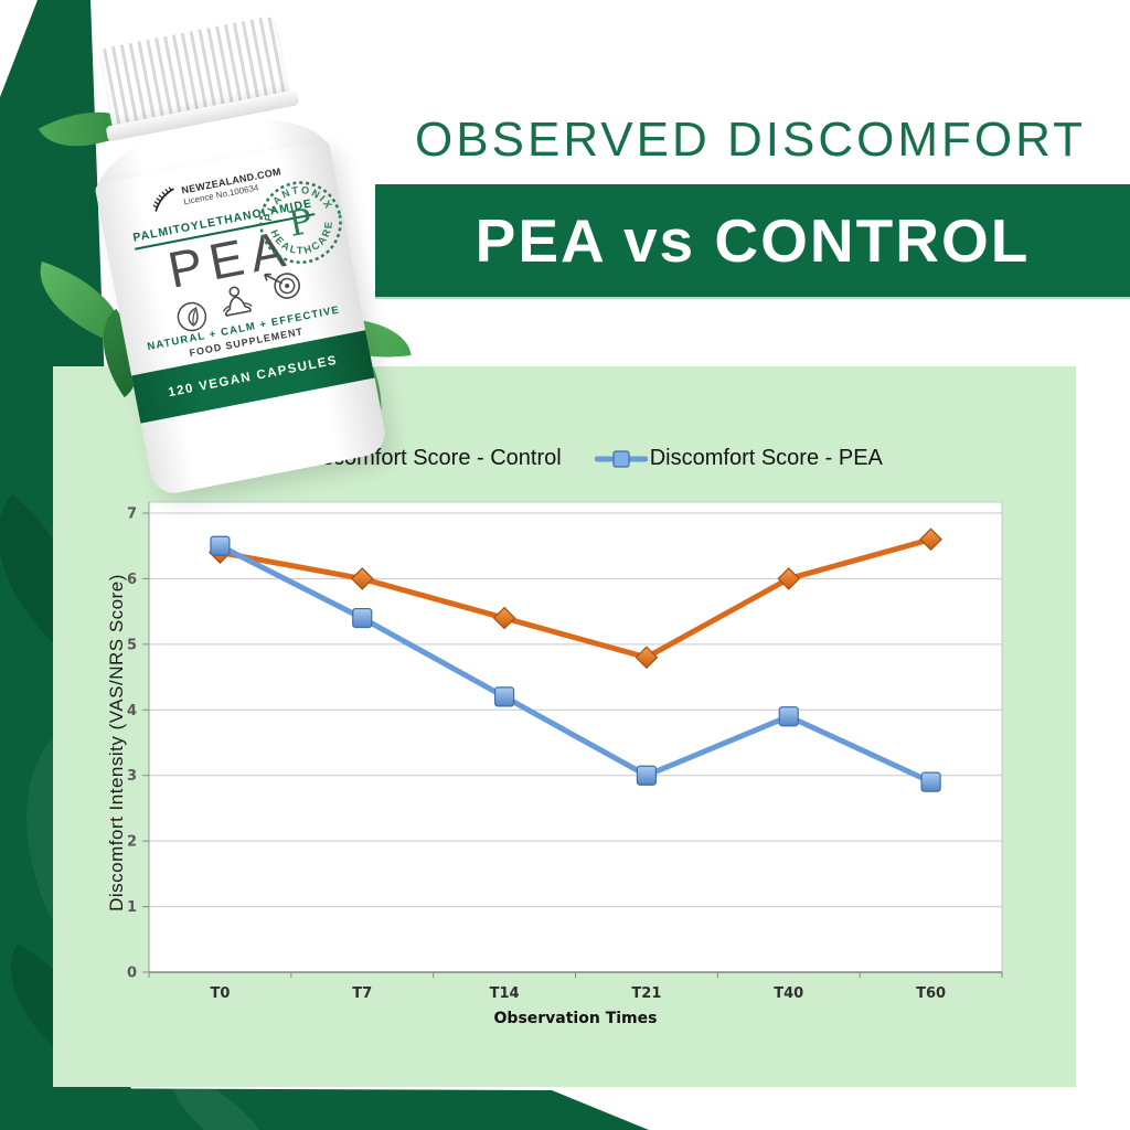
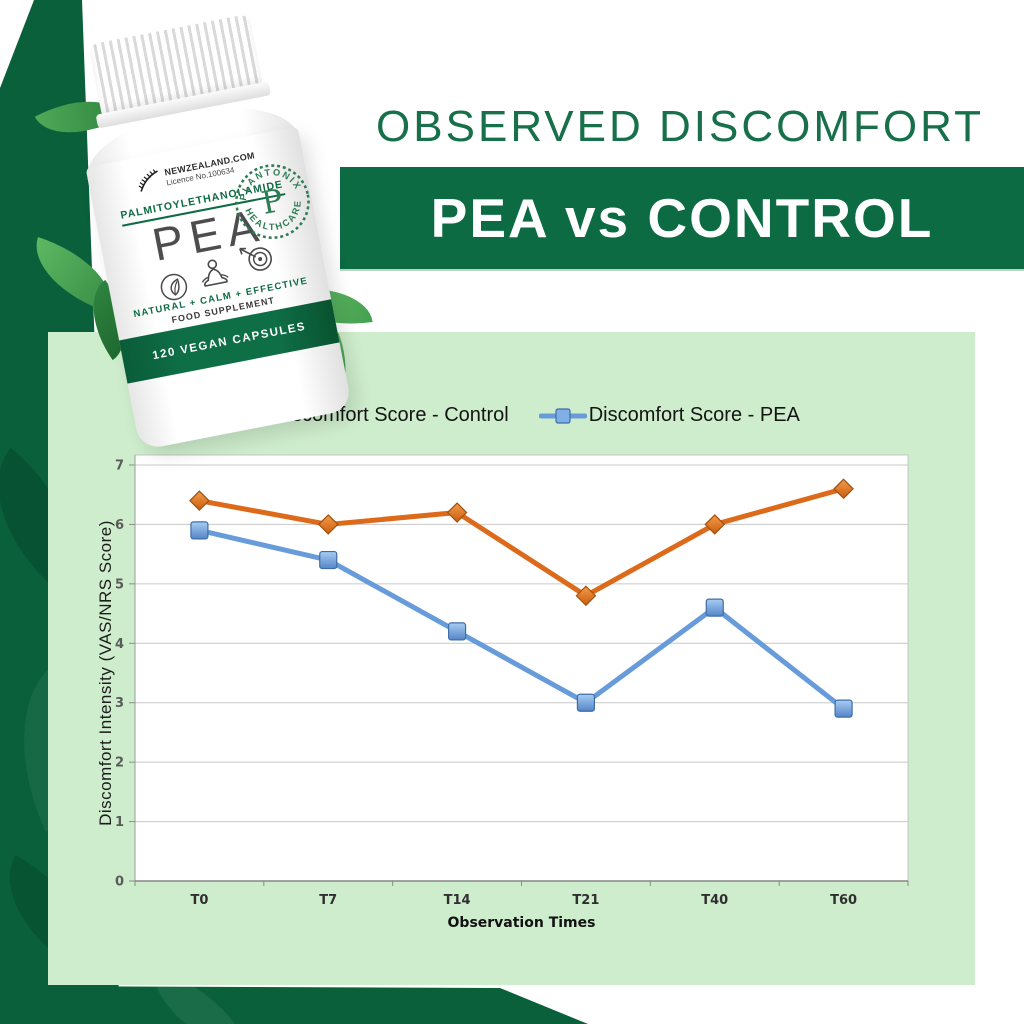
Discomfort Score - PEA/T0: 6.5 -> 5.9
Discomfort Score - Control/T14: 5.4 -> 6.2
Discomfort Score - PEA/T40: 3.9 -> 4.6
